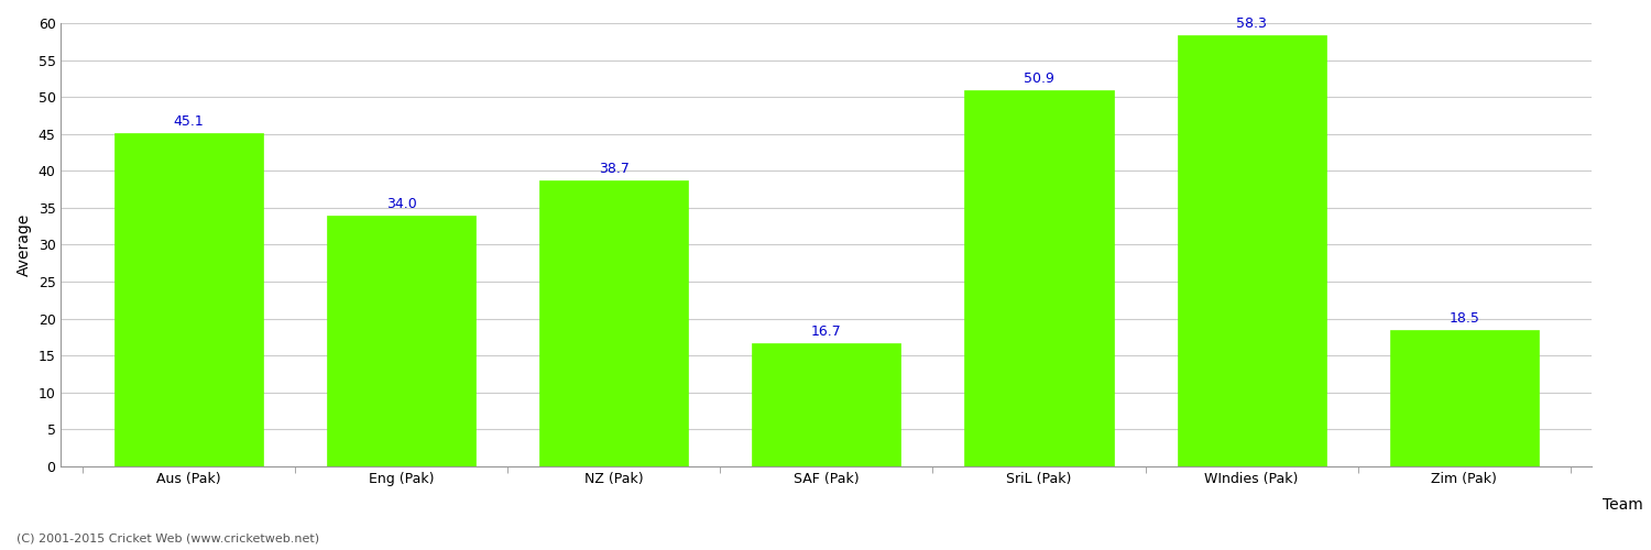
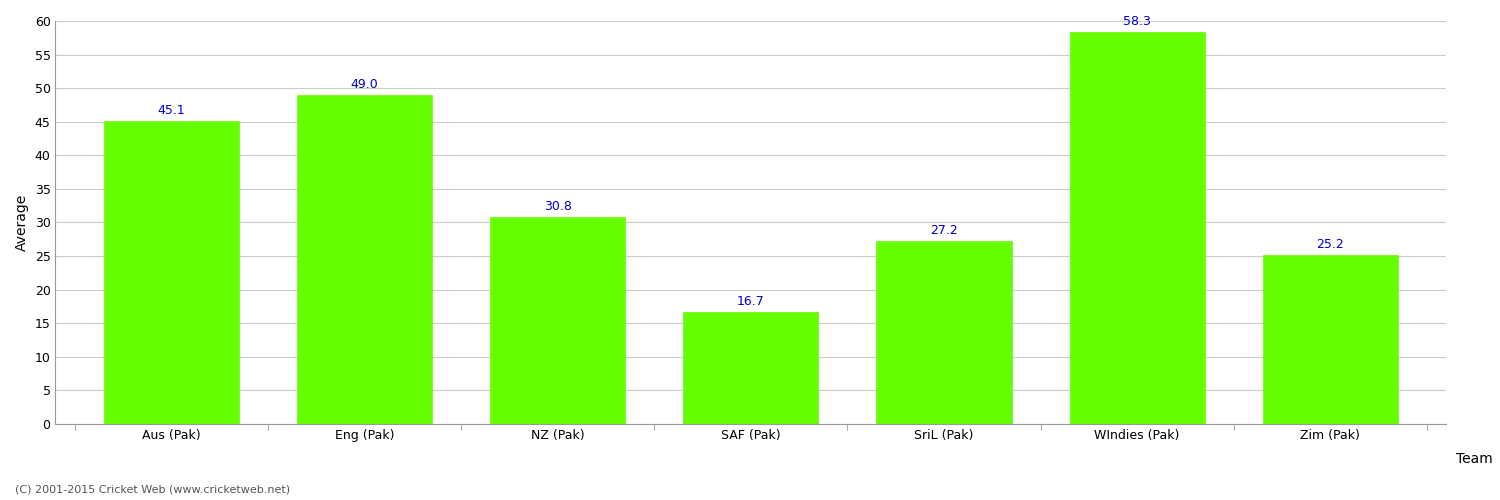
Eng (Pak): 34.0 -> 49.0
NZ (Pak): 38.7 -> 30.8
SriL (Pak): 50.9 -> 27.2
Zim (Pak): 18.5 -> 25.2
